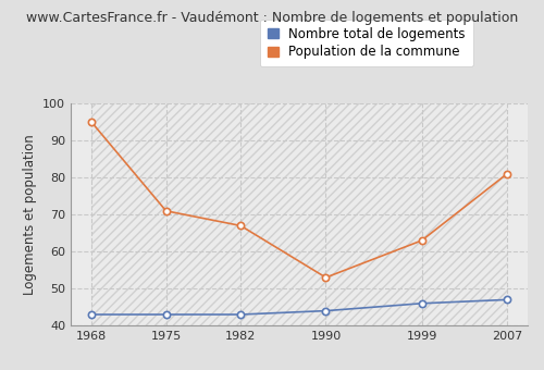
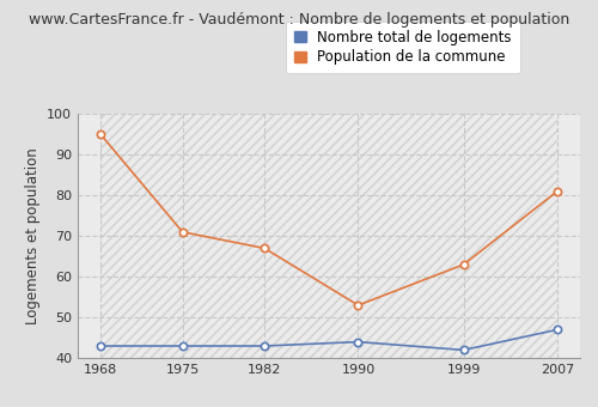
Nombre total de logements/1999: 46 -> 42
